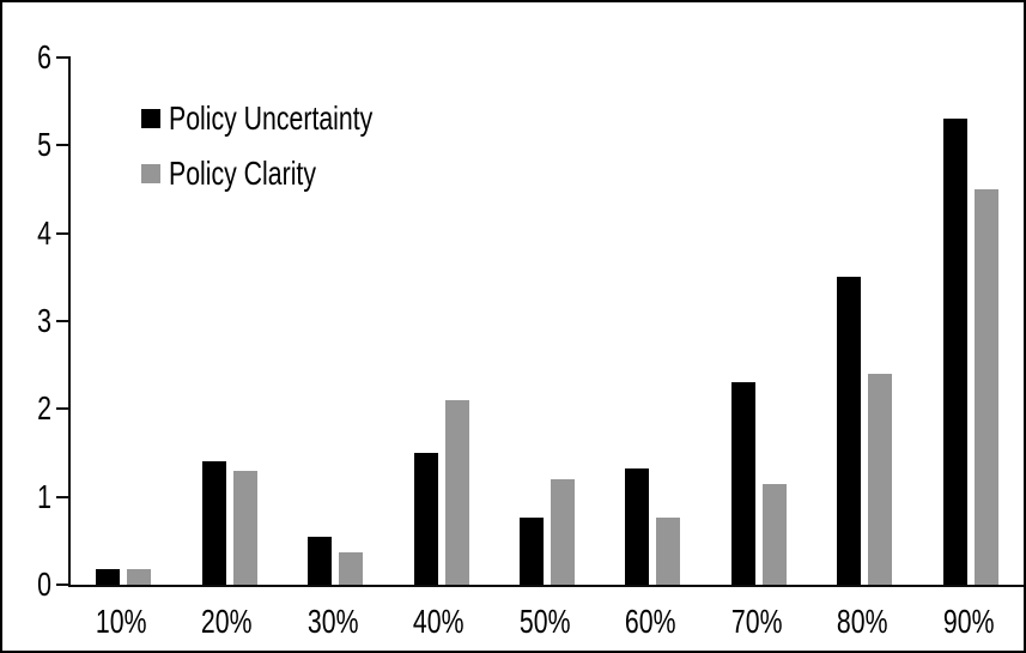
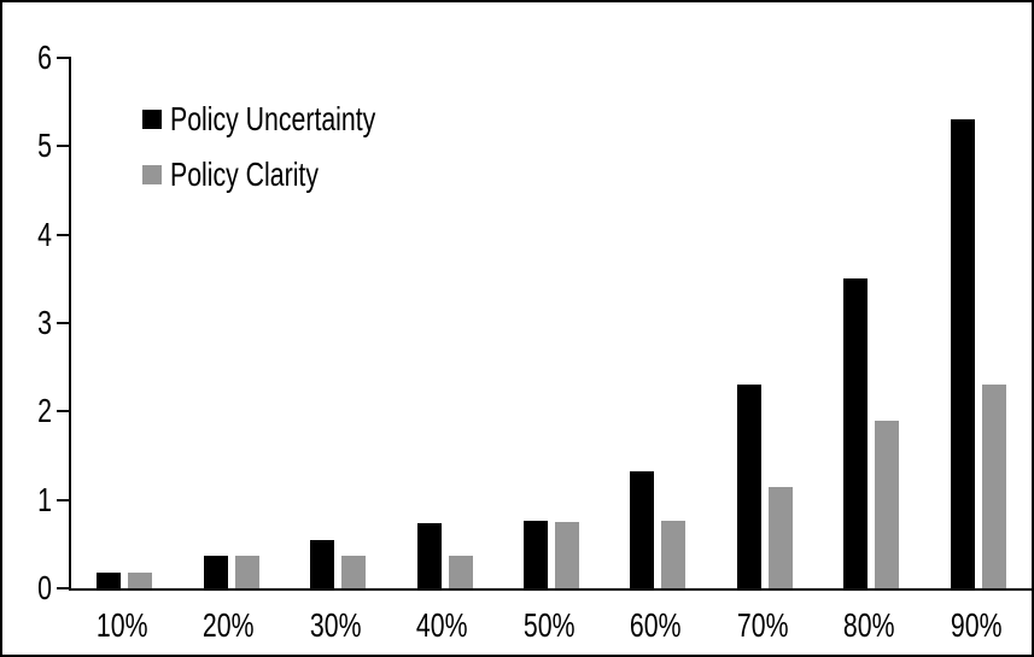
Policy Uncertainty/20%: 1.4 -> 0.4
Policy Clarity/20%: 1.3 -> 0.4
Policy Uncertainty/40%: 1.5 -> 0.7
Policy Clarity/40%: 2.1 -> 0.4
Policy Clarity/50%: 1.2 -> 0.8
Policy Clarity/80%: 2.4 -> 1.9
Policy Clarity/90%: 4.5 -> 2.3
